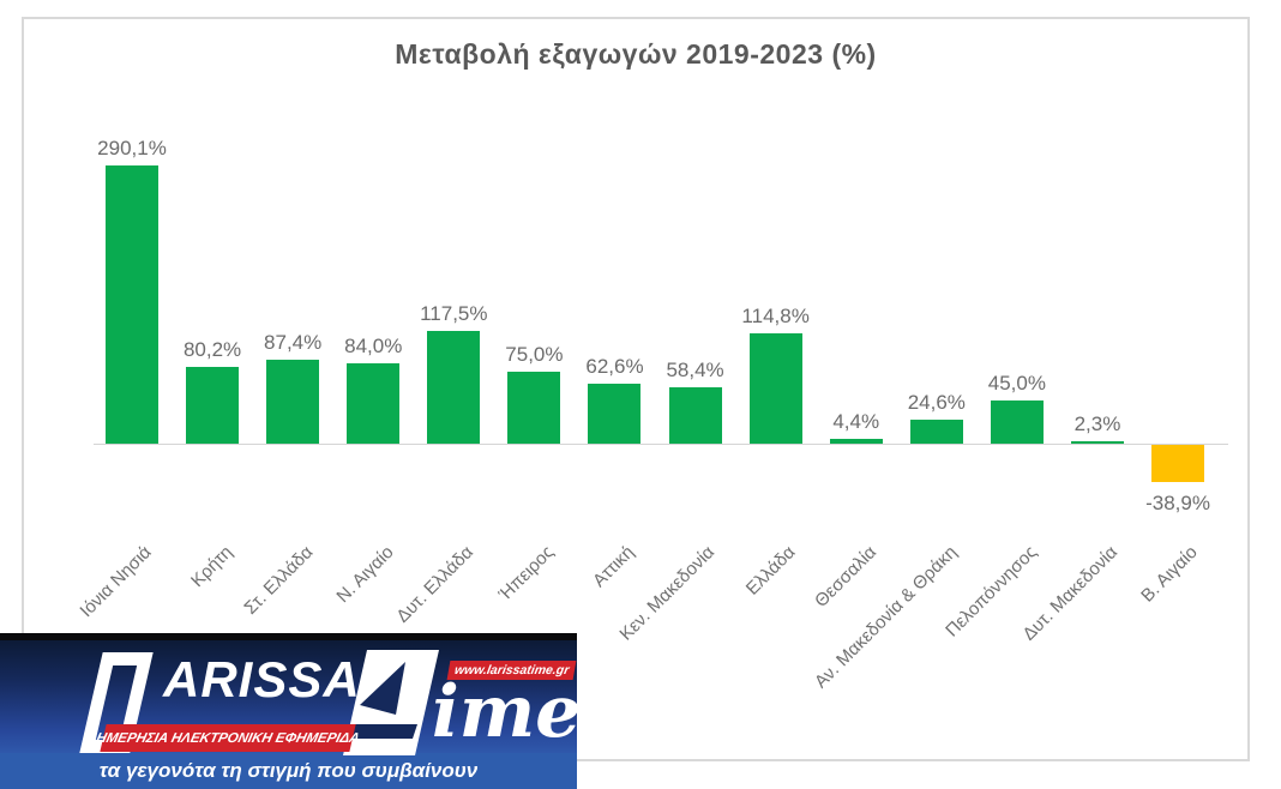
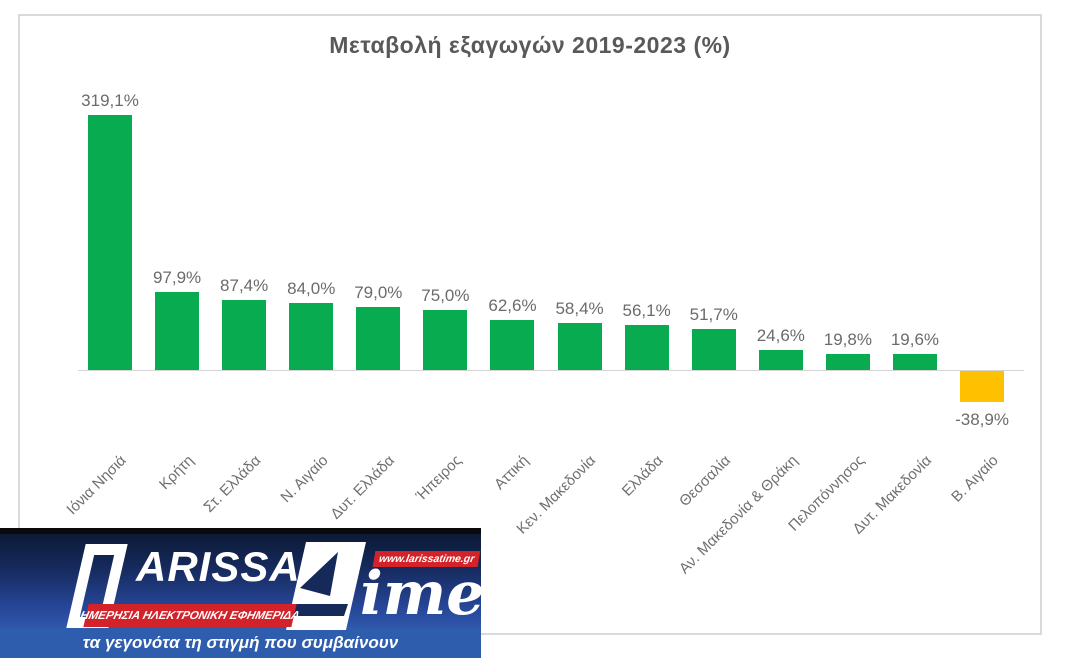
Ιόνια Νησιά: 290,1% -> 319,1%
Κρήτη: 80,2% -> 97,9%
Δυτ. Ελλάδα: 117,5% -> 79,0%
Ελλάδα: 114,8% -> 56,1%
Θεσσαλία: 4,4% -> 51,7%
Πελοπόννησος: 45,0% -> 19,8%
Δυτ. Μακεδονία: 2,3% -> 19,6%
